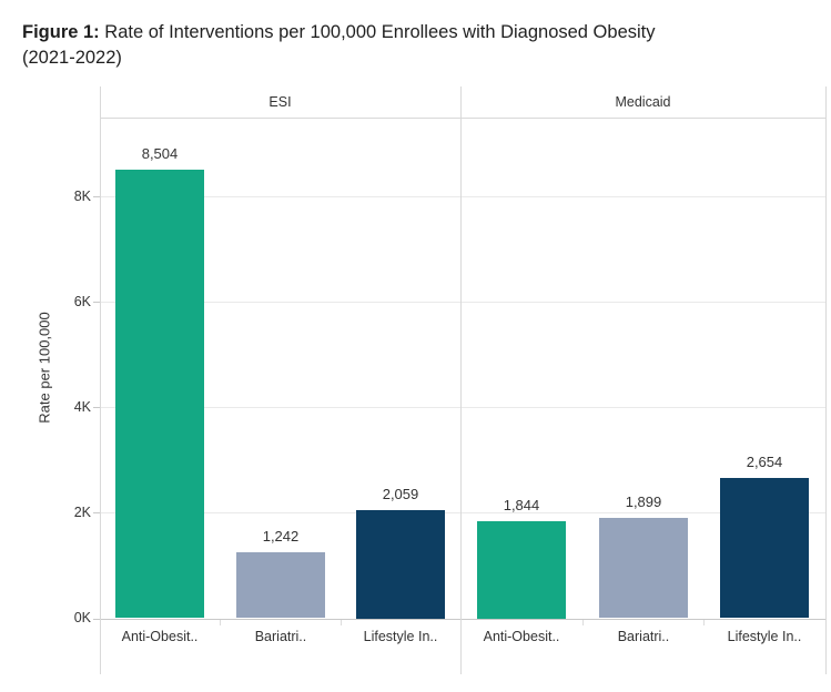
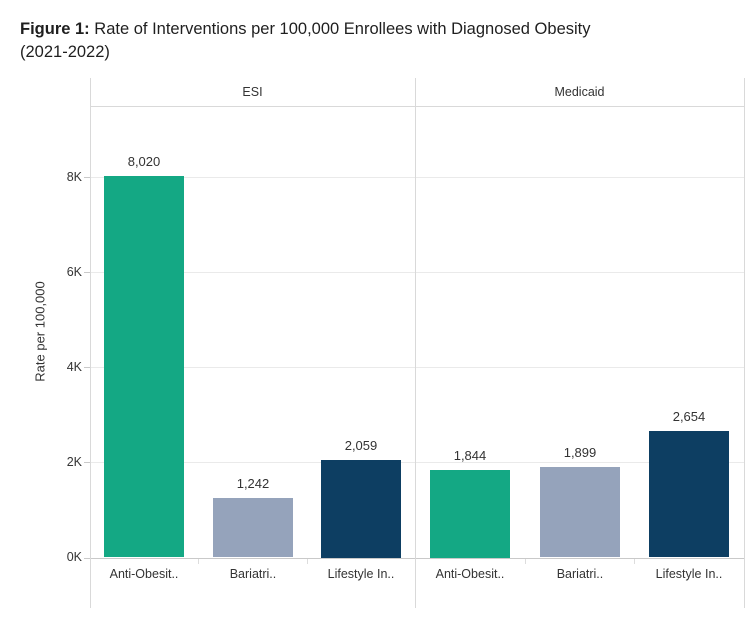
ESI/Anti-Obesit..: 8,504 -> 8,020
